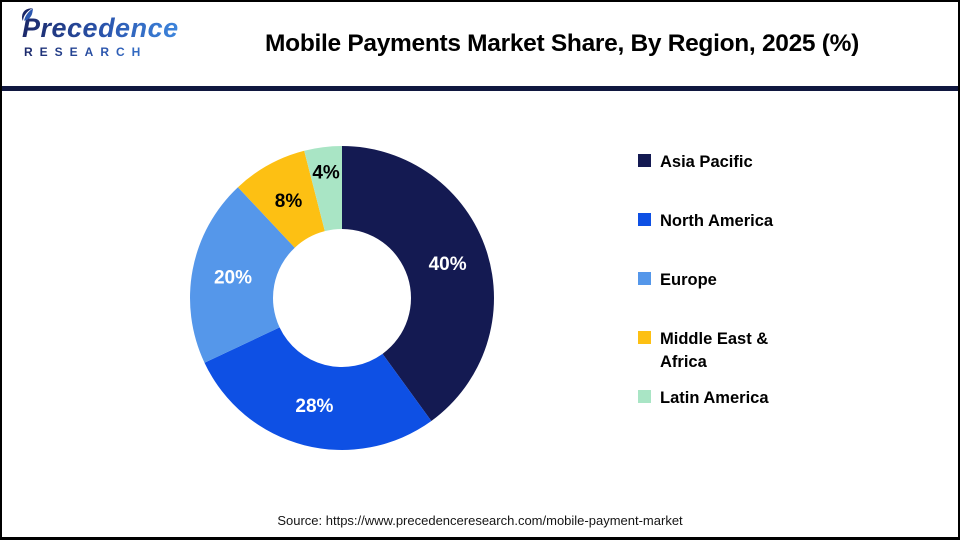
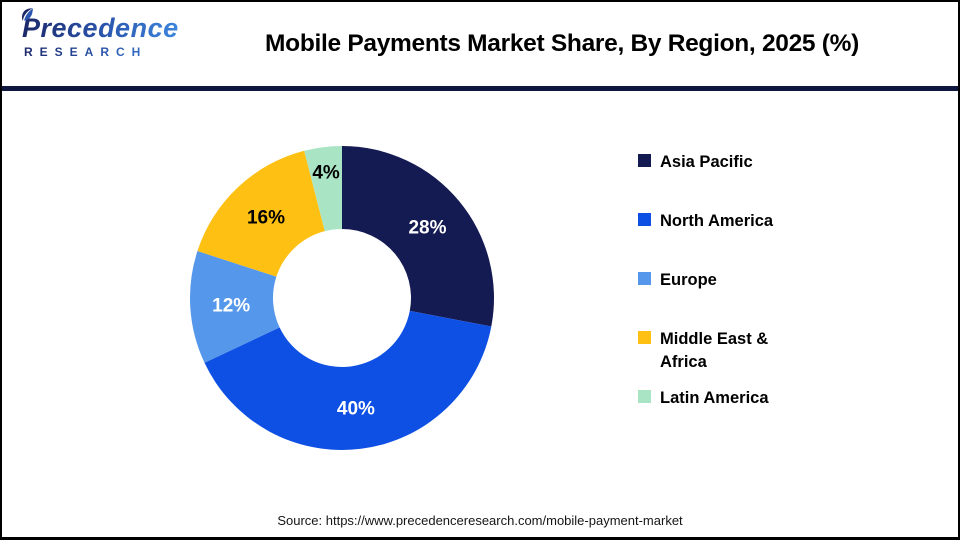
Asia Pacific: 40% -> 28%
North America: 28% -> 40%
Europe: 20% -> 12%
Middle East & Africa: 8% -> 16%
